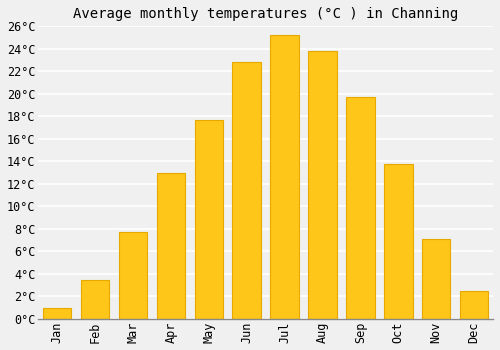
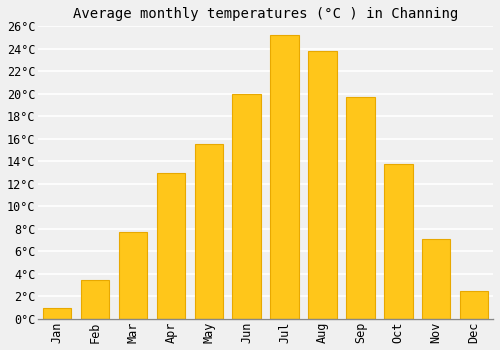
May: 17.7°C -> 15.5°C
Jun: 22.8°C -> 20.0°C
